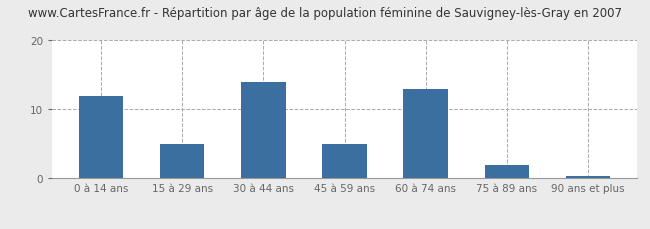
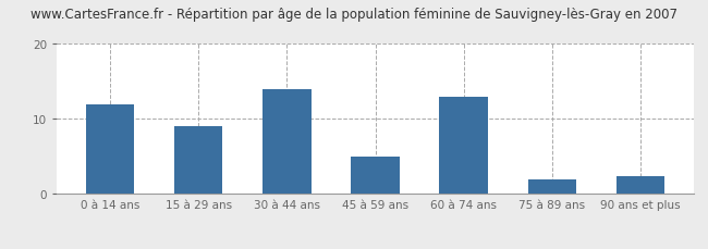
15 à 29 ans: 5.0 -> 9.0
90 ans et plus: 0.3 -> 2.4
